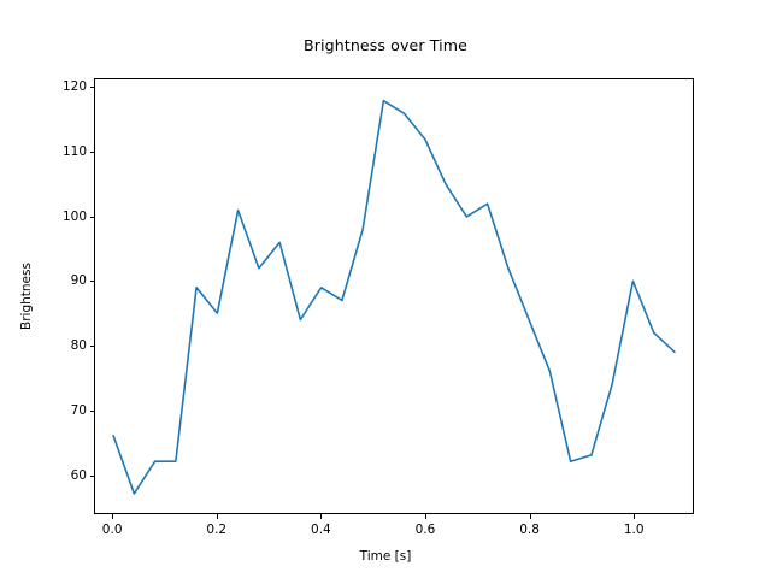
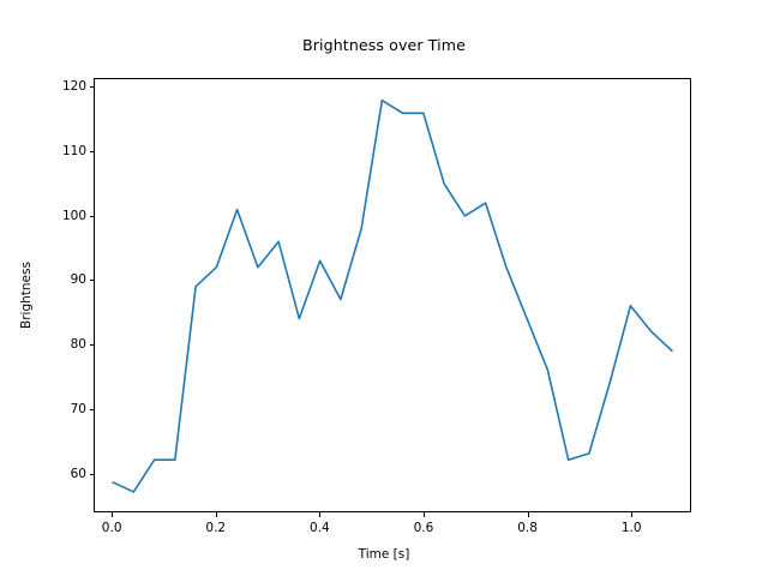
0.0: 66 -> 58
0.2: 85 -> 92
0.4: 89 -> 93
0.6: 112 -> 116
1.0: 90 -> 86
